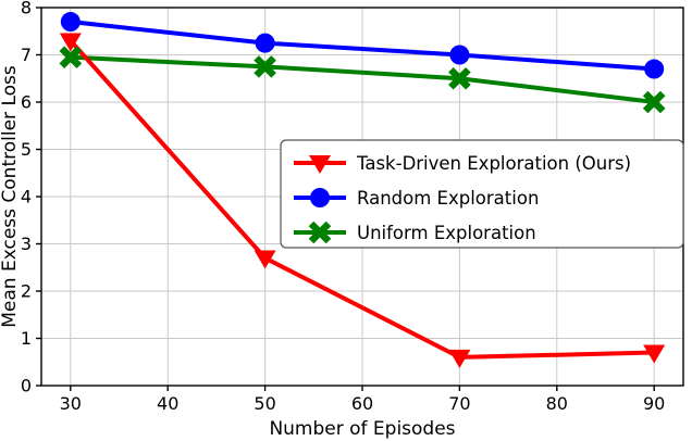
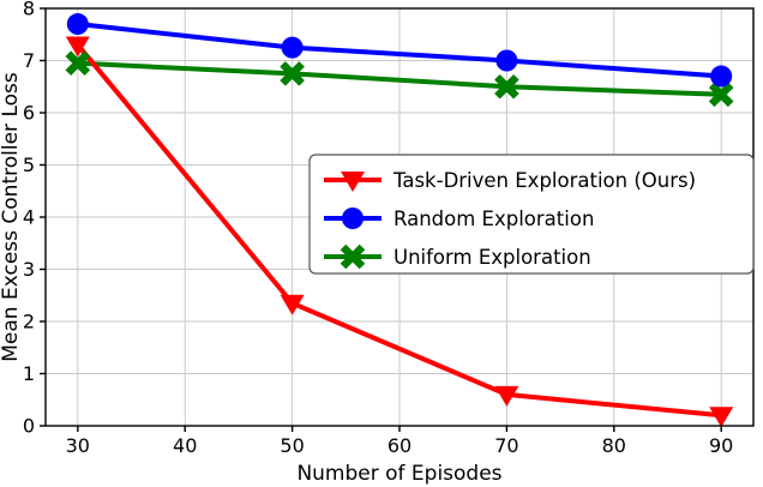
Task-Driven Exploration (Ours)/50: 2.7 -> 2.4
Task-Driven Exploration (Ours)/90: 0.7 -> 0.2
Uniform Exploration/90: 6.0 -> 6.3
